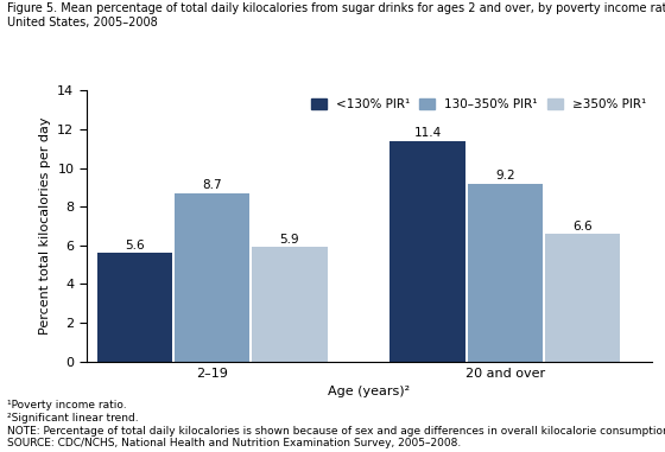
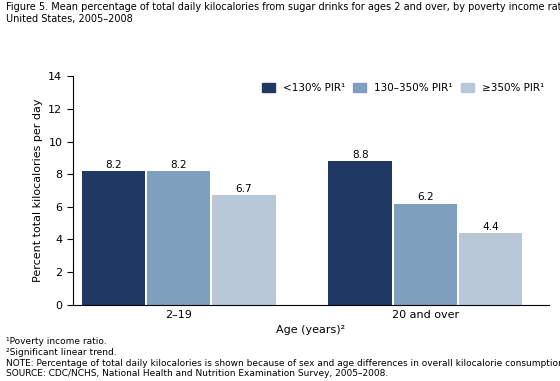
<130% PIR¹/2–19: 5.6 -> 8.2
130–350% PIR¹/2–19: 8.7 -> 8.2
≥350% PIR¹/2–19: 5.9 -> 6.7
<130% PIR¹/20 and over: 11.4 -> 8.8
130–350% PIR¹/20 and over: 9.2 -> 6.2
≥350% PIR¹/20 and over: 6.6 -> 4.4
